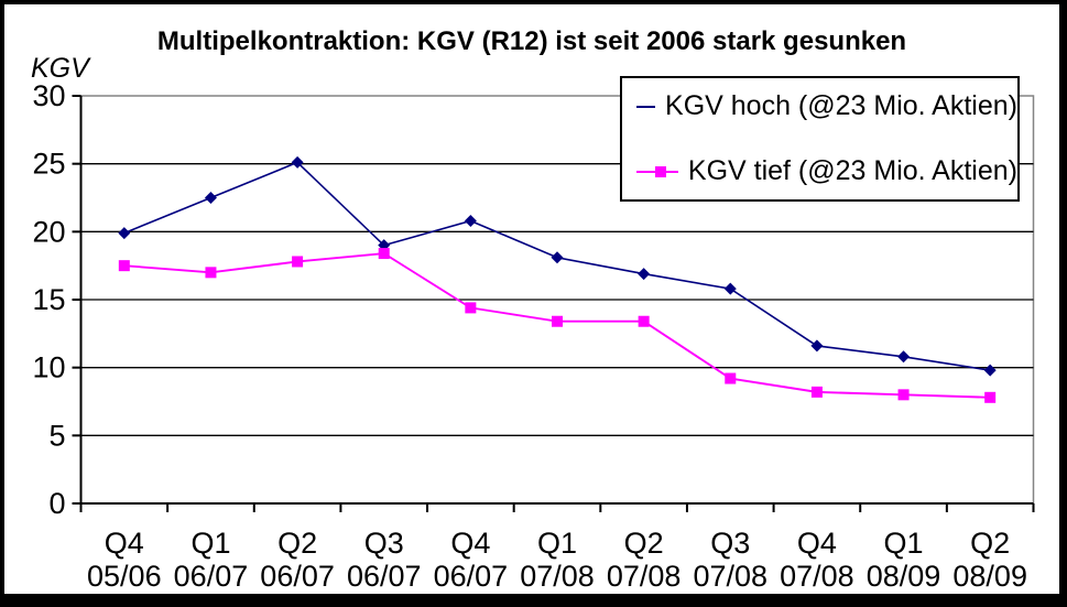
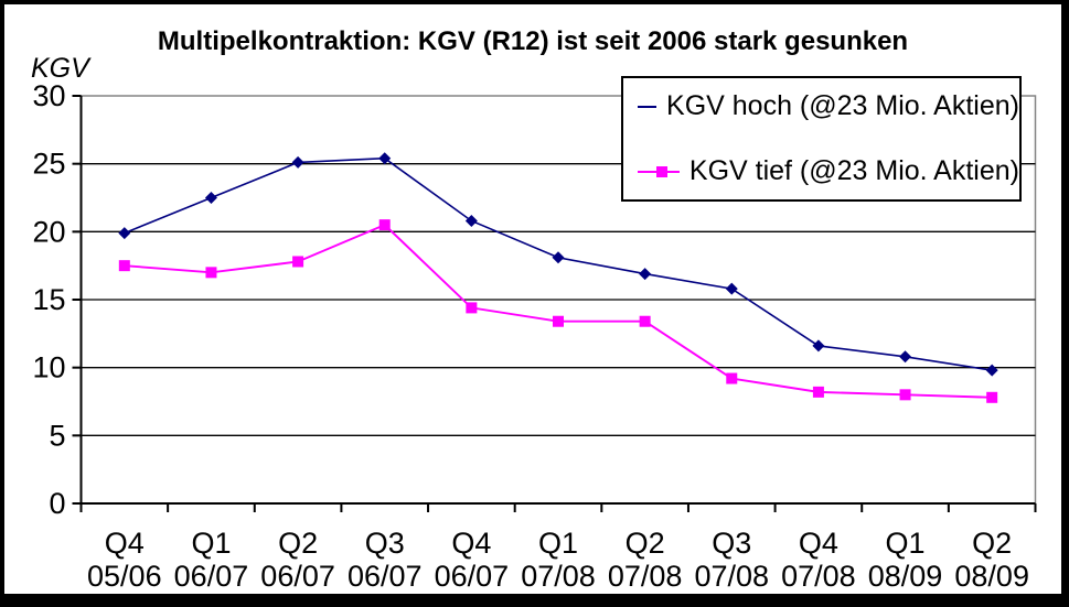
KGV hoch (@23 Mio. Aktien)/Q3 06/07: 19.0 -> 25.4
KGV tief (@23 Mio. Aktien)/Q3 06/07: 18.4 -> 20.5
